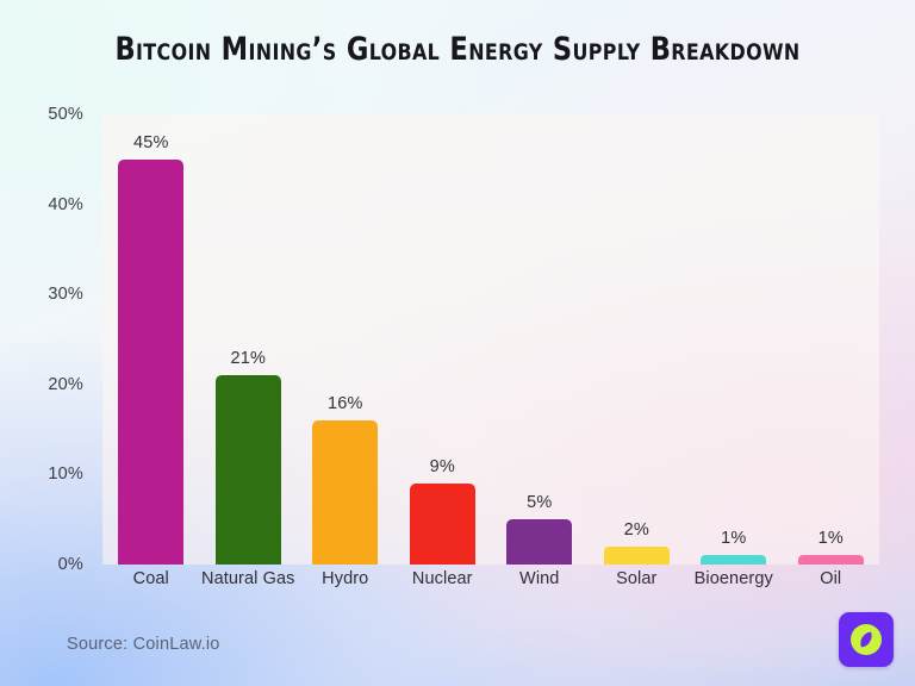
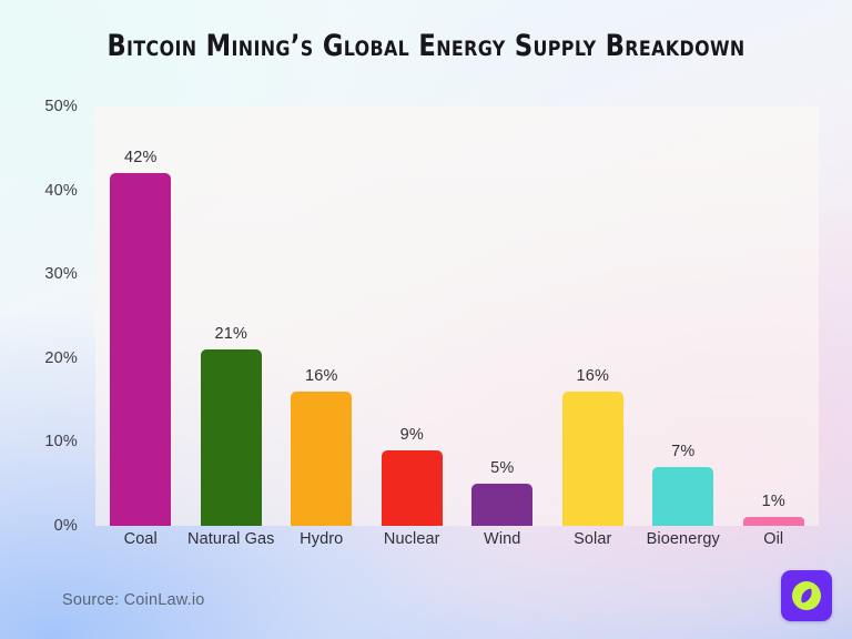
Coal: 45% -> 42%
Solar: 2% -> 16%
Bioenergy: 1% -> 7%
